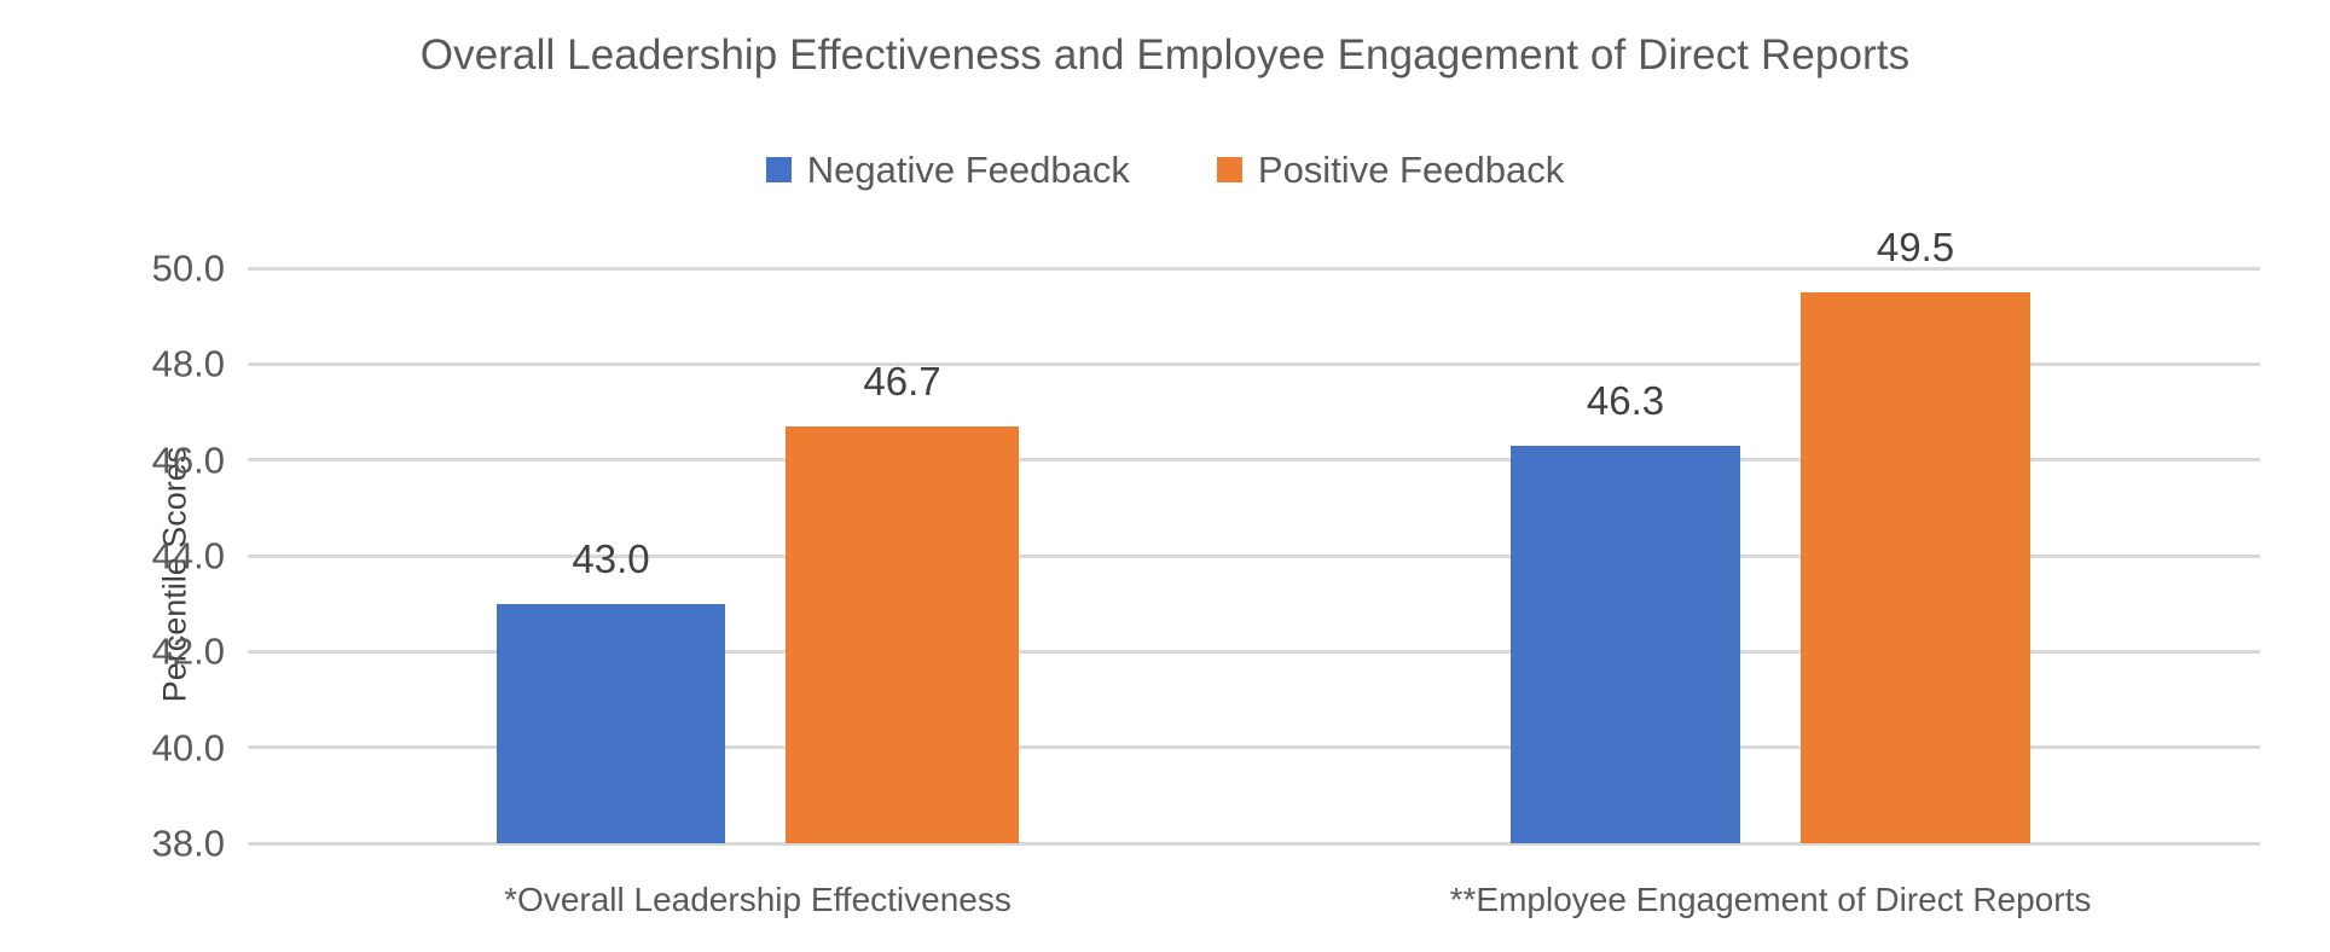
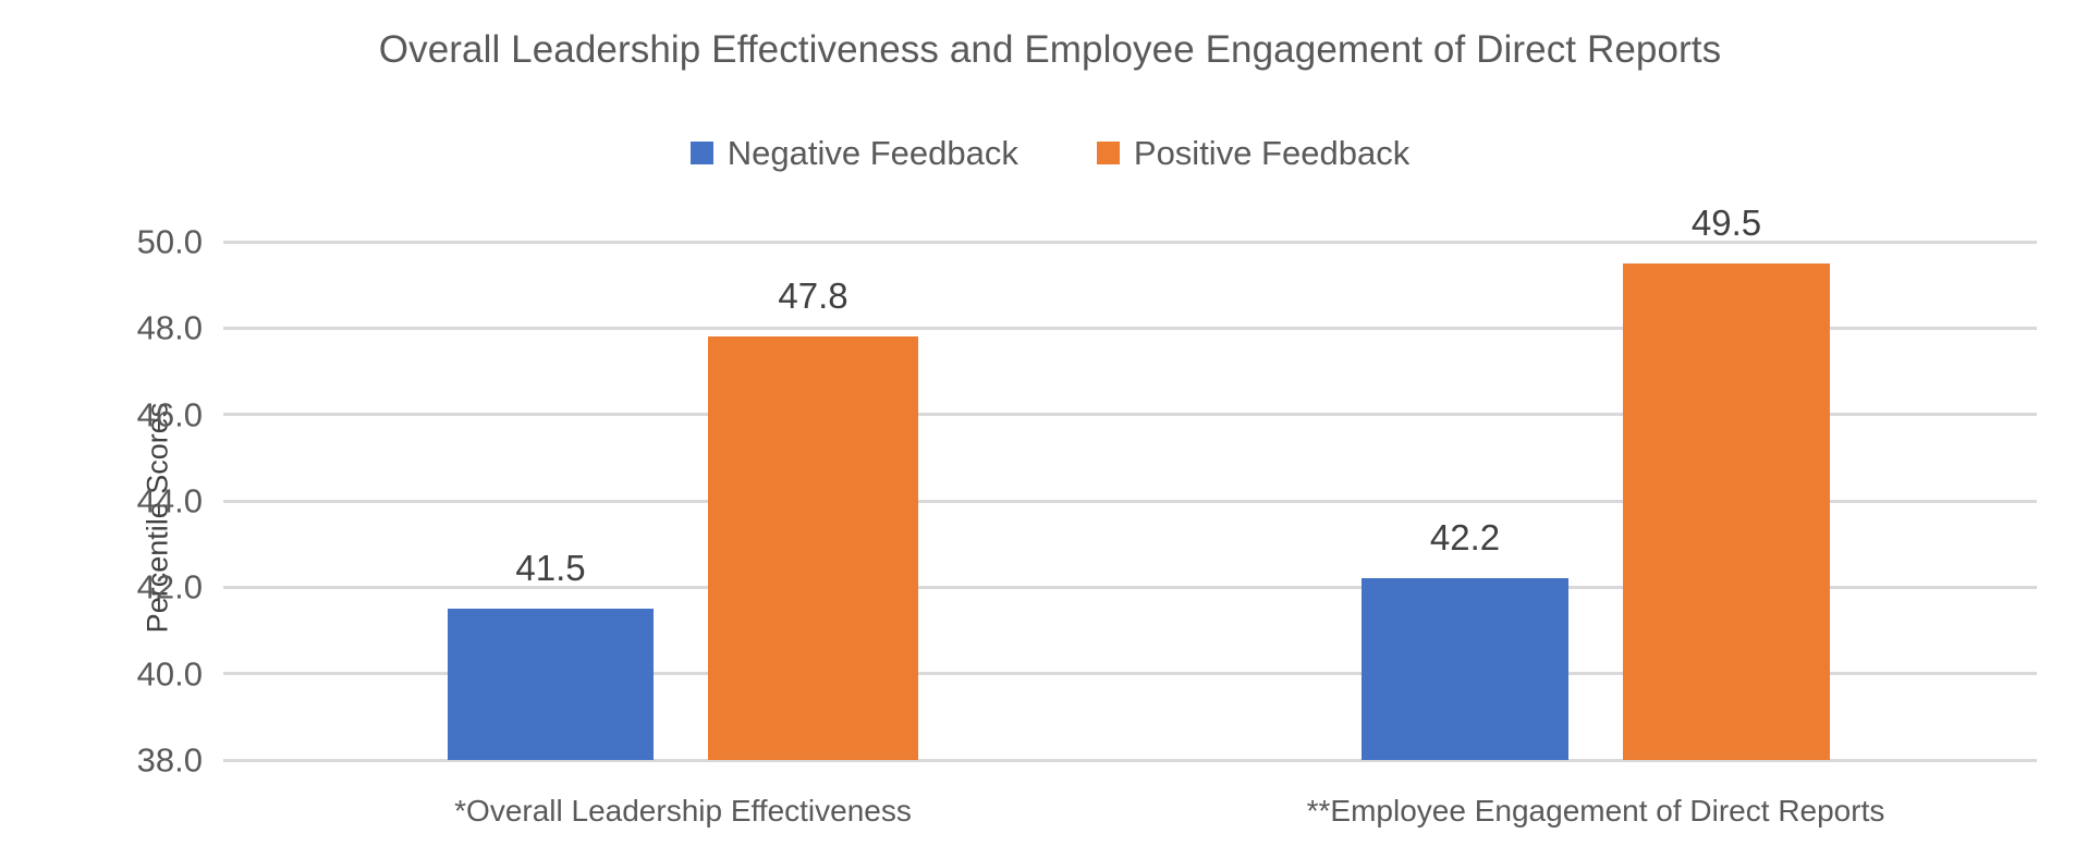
Negative Feedback/*Overall Leadership Effectiveness: 43.0 -> 41.5
Positive Feedback/*Overall Leadership Effectiveness: 46.7 -> 47.8
Negative Feedback/**Employee Engagement of Direct Reports: 46.3 -> 42.2
